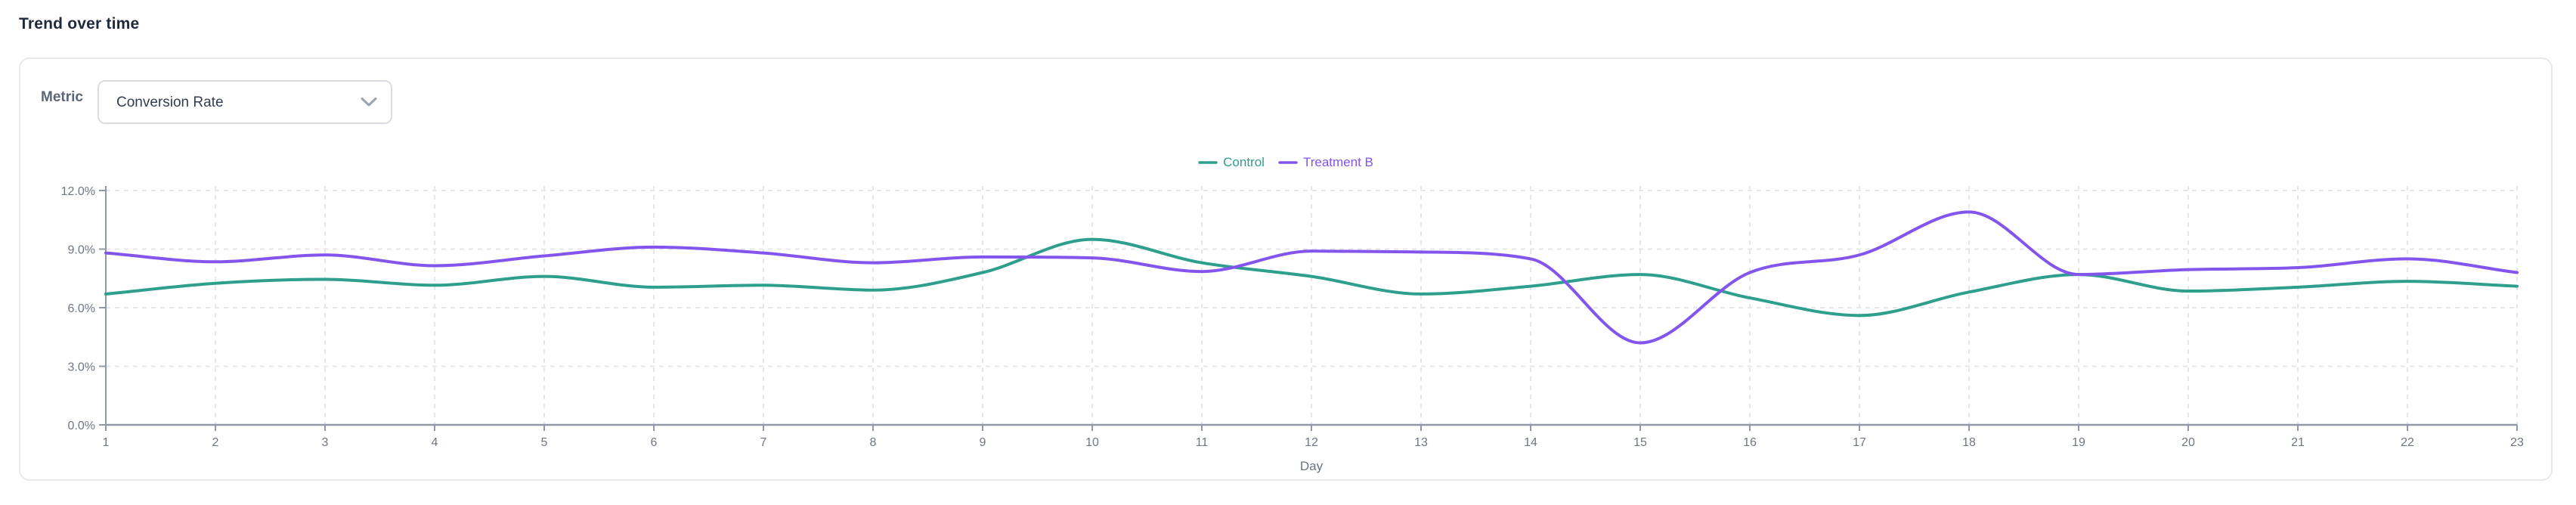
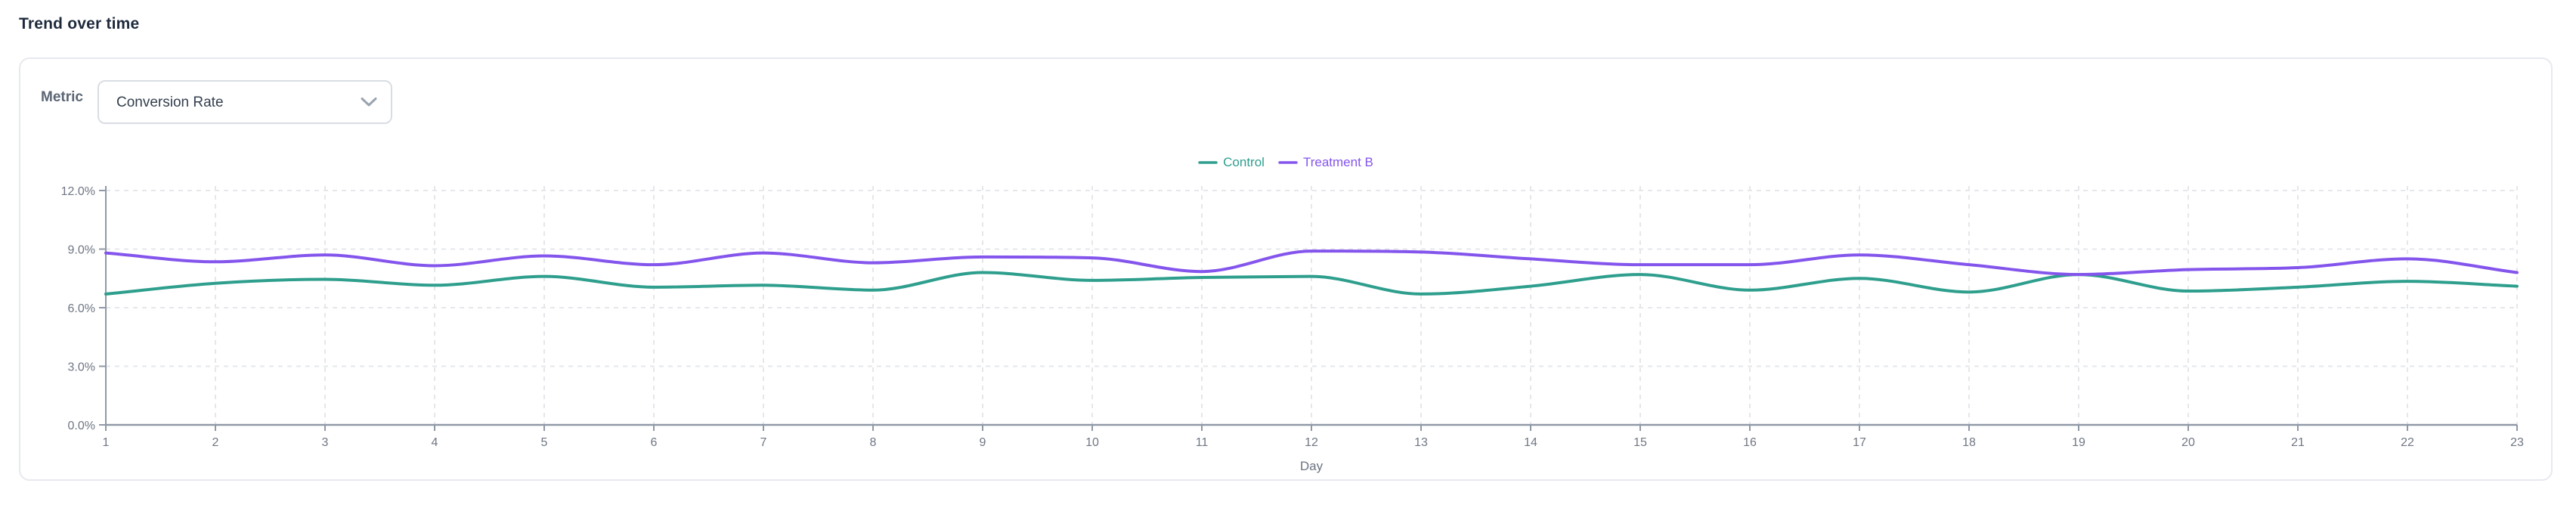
Treatment B/6: 9.1% -> 8.2%
Control/10: 9.5% -> 7.4%
Control/11: 8.3% -> 7.5%
Treatment B/15: 4.2% -> 8.2%
Control/16: 6.5% -> 6.9%
Treatment B/16: 7.8% -> 8.2%
Control/17: 5.6% -> 7.5%
Treatment B/18: 10.9% -> 8.2%
